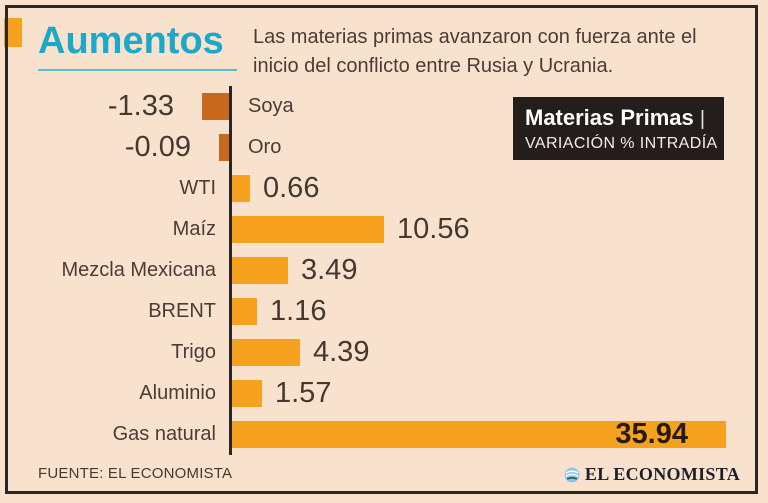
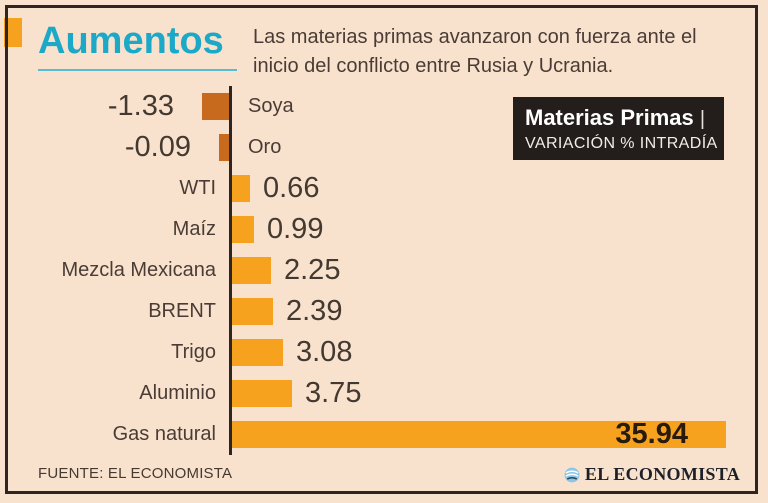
Maíz: 10.56 -> 0.99
Mezcla Mexicana: 3.49 -> 2.25
BRENT: 1.16 -> 2.39
Trigo: 4.39 -> 3.08
Aluminio: 1.57 -> 3.75
